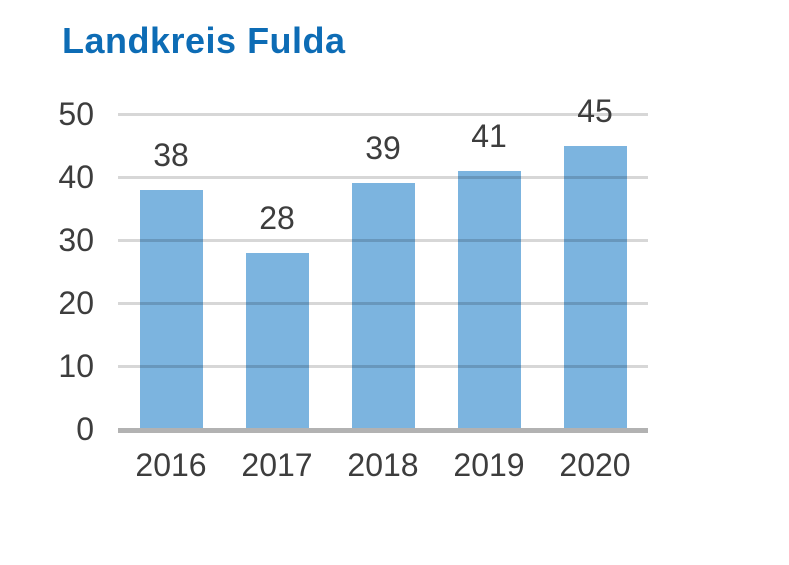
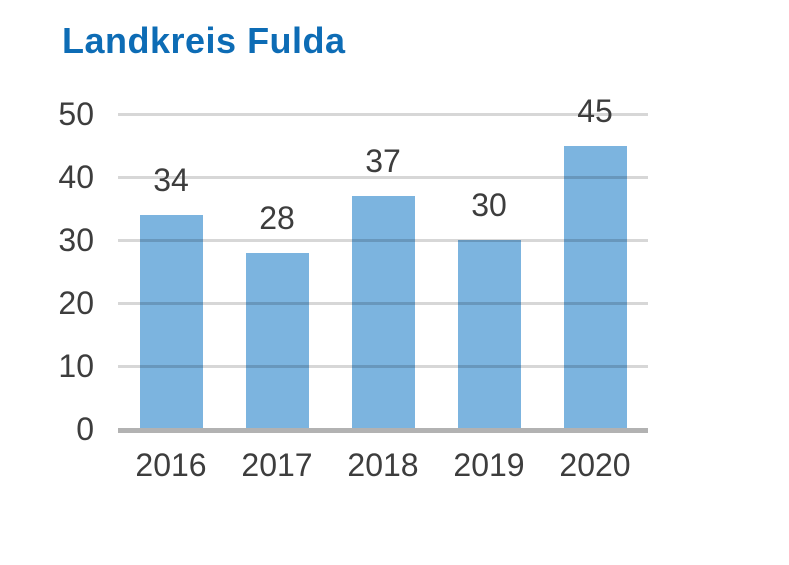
2016: 38 -> 34
2018: 39 -> 37
2019: 41 -> 30
